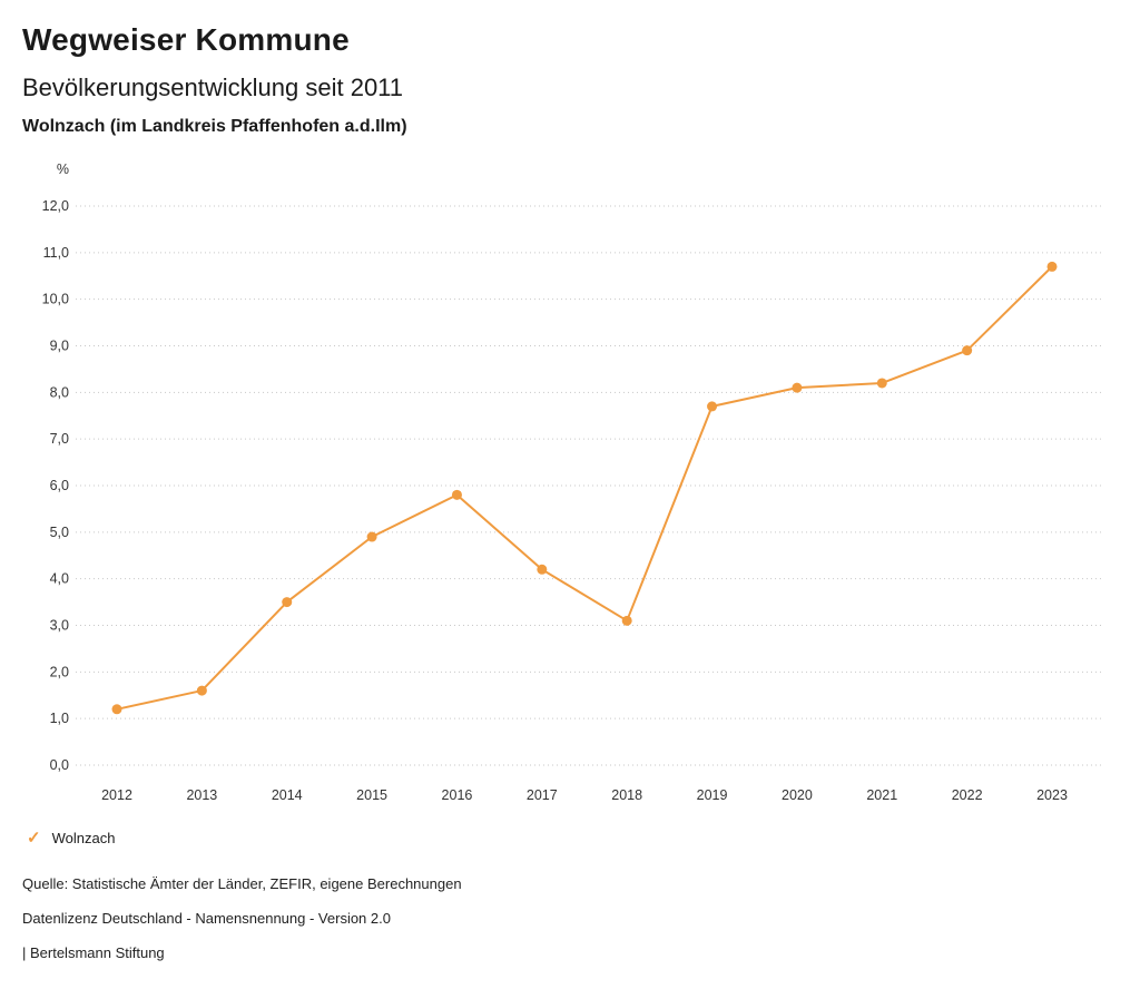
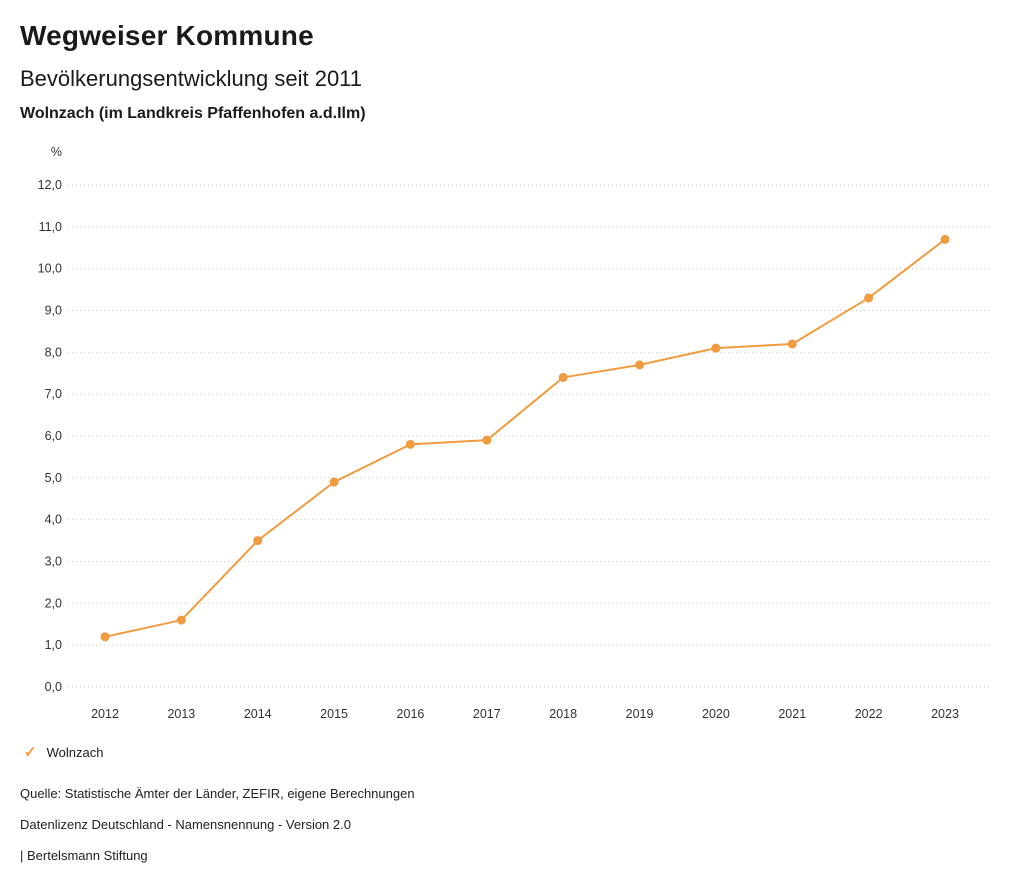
2017: 4,2 -> 5,9
2018: 3,1 -> 7,4
2022: 8,9 -> 9,3
